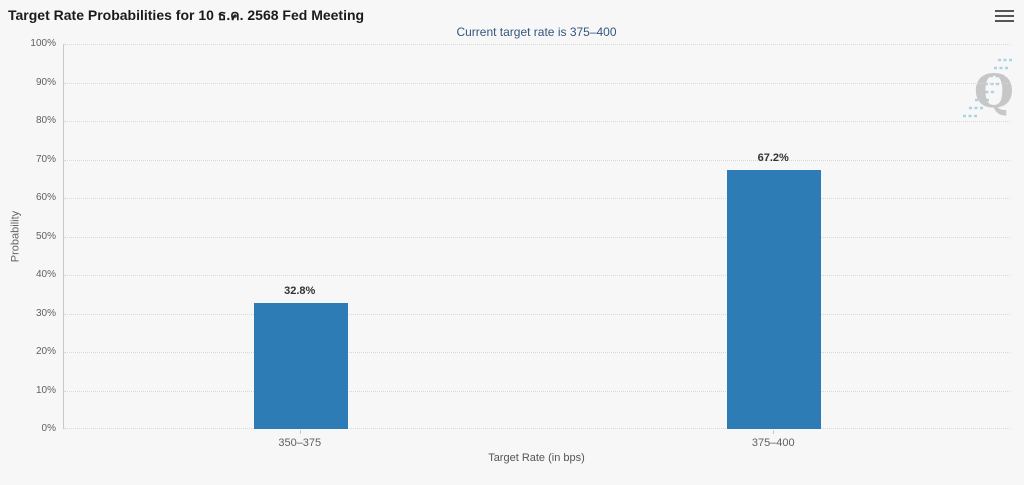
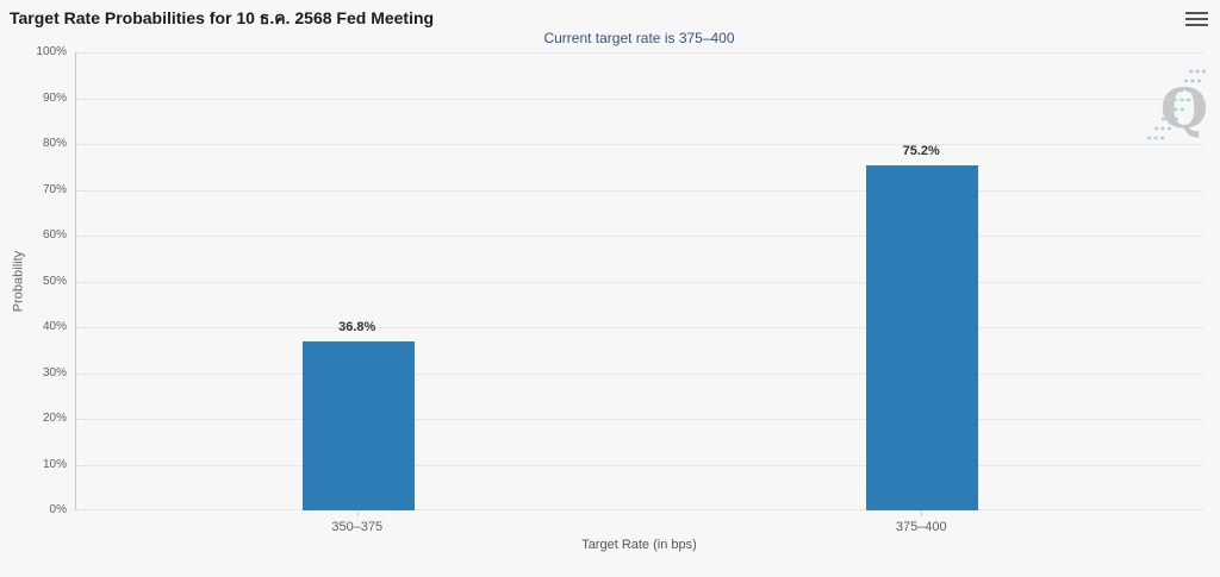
350–375: 32.8% -> 36.8%
375–400: 67.2% -> 75.2%
